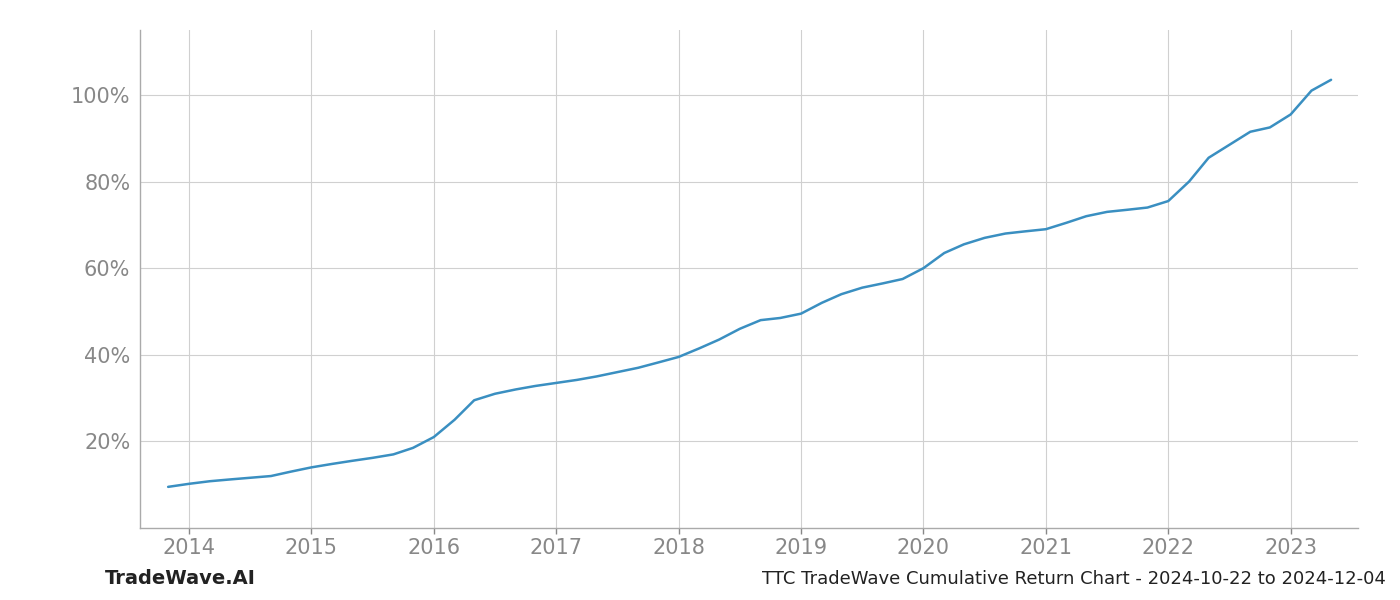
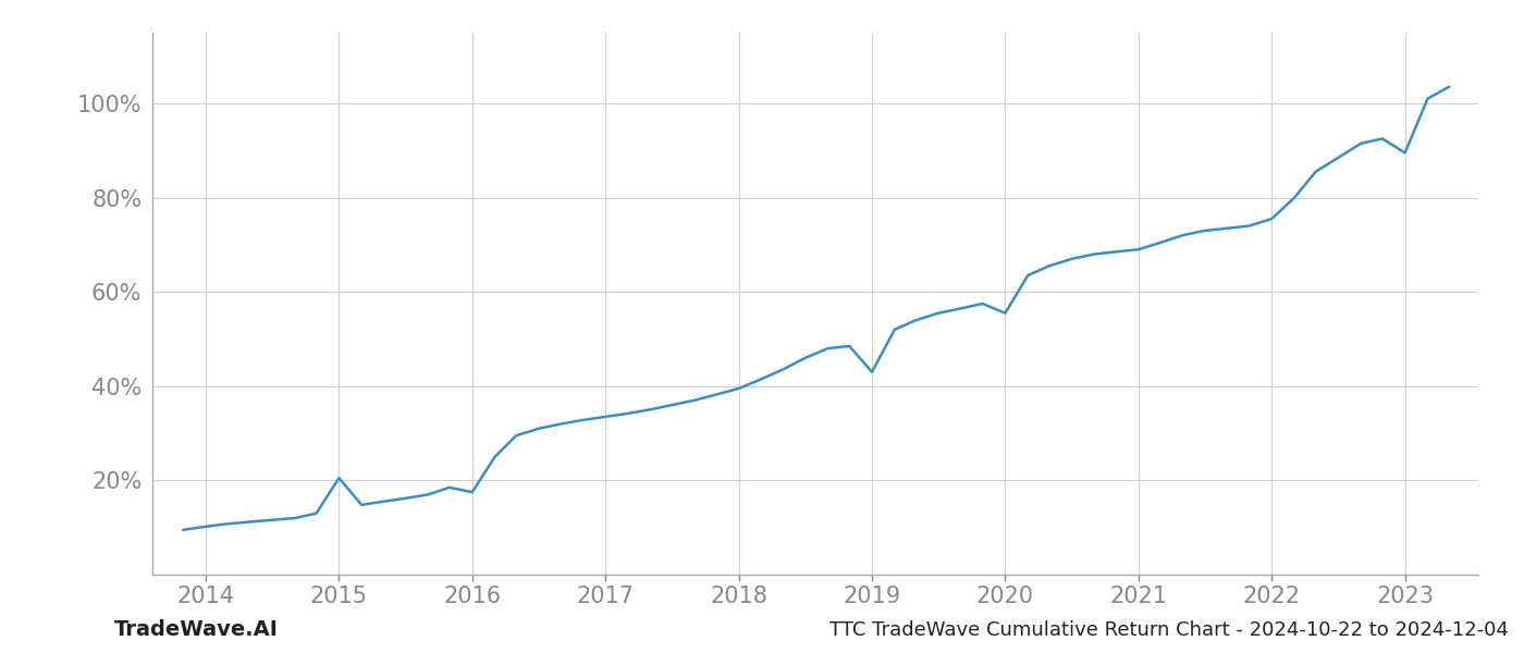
2015: 14.0% -> 20.5%
2016: 21.0% -> 17.5%
2019: 49.5% -> 43.0%
2020: 60.0% -> 55.5%
2023: 95.5% -> 89.5%
